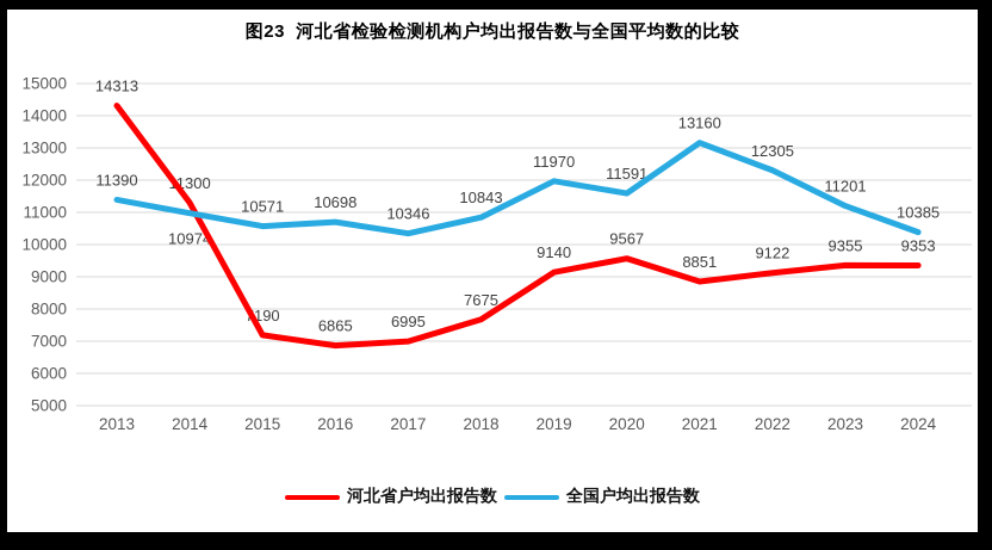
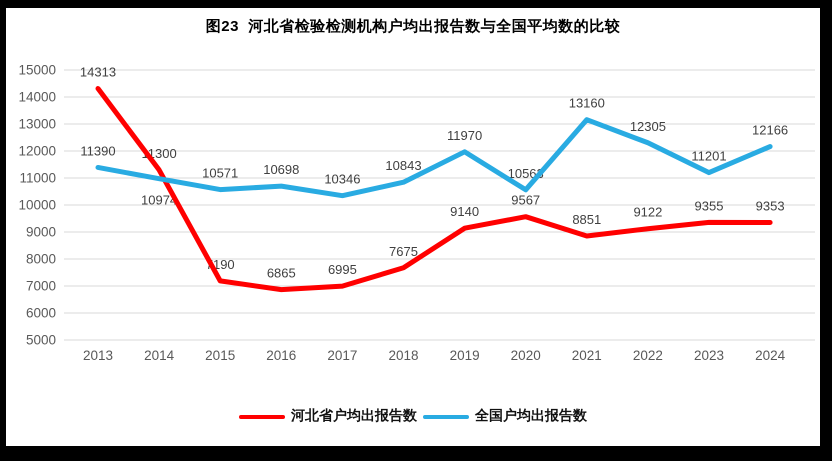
全国户均出报告数/2020: 11591 -> 10563
全国户均出报告数/2024: 10385 -> 12166
